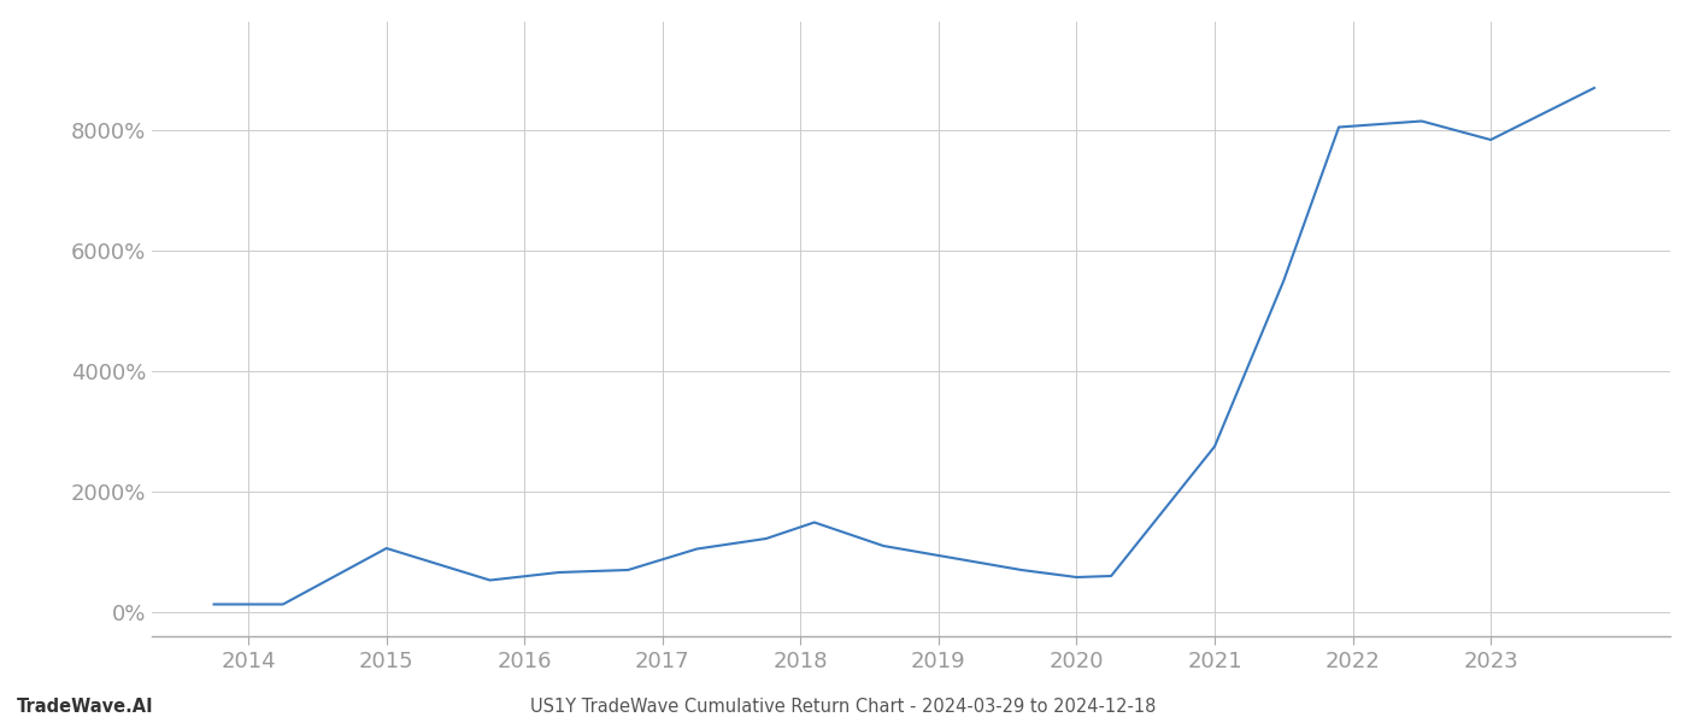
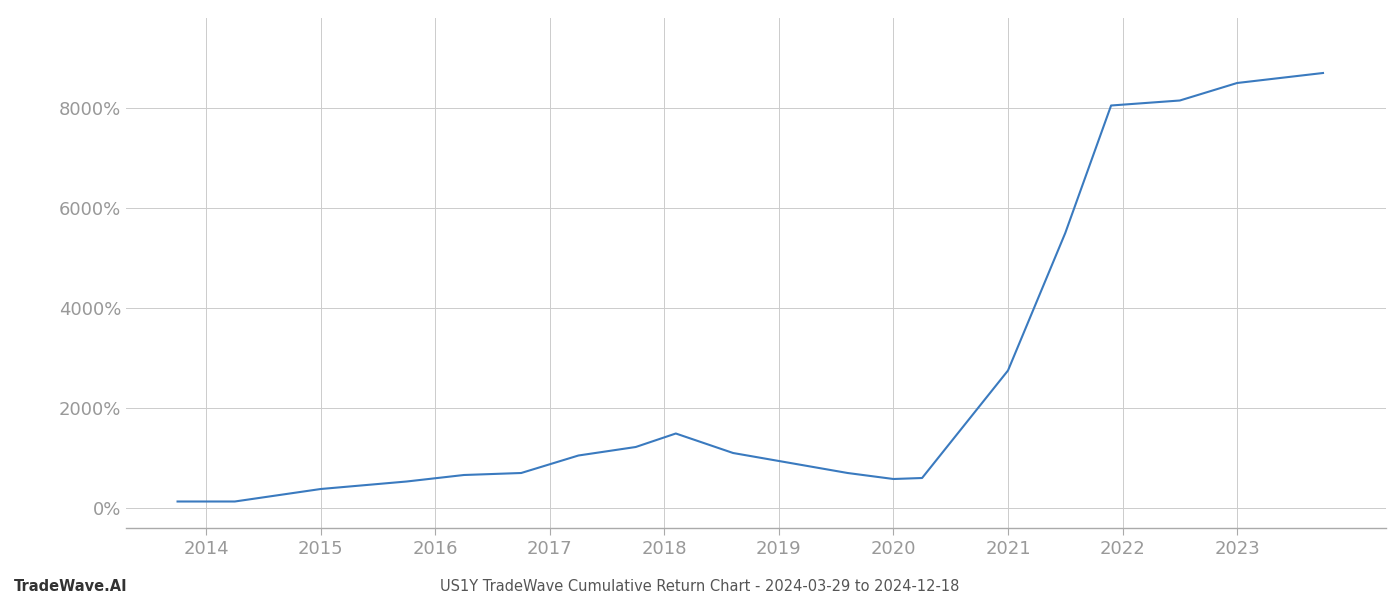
2015: 1060% -> 380%
2023: 7840% -> 8500%
